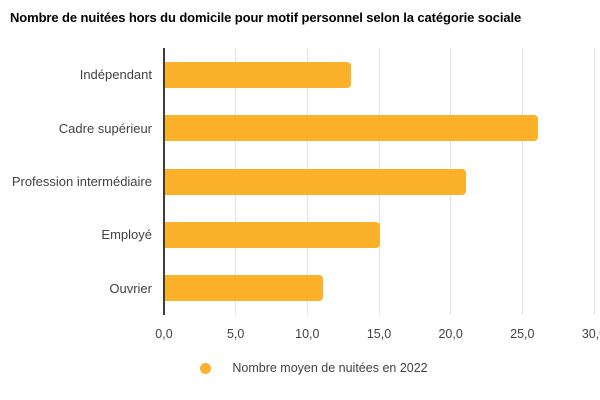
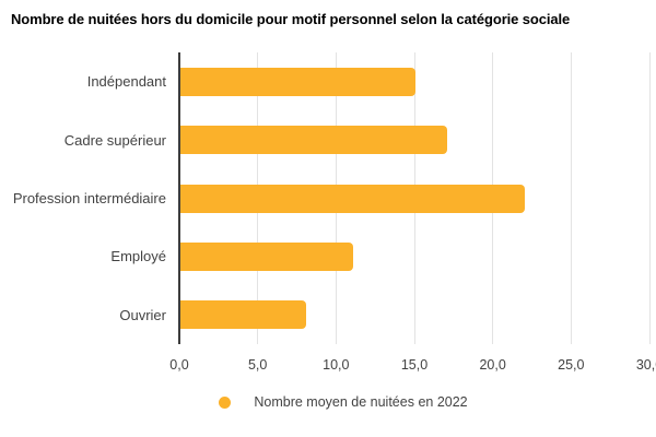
Indépendant: 13 -> 15
Cadre supérieur: 26 -> 17
Profession intermédiaire: 21 -> 22
Employé: 15 -> 11
Ouvrier: 11 -> 8
